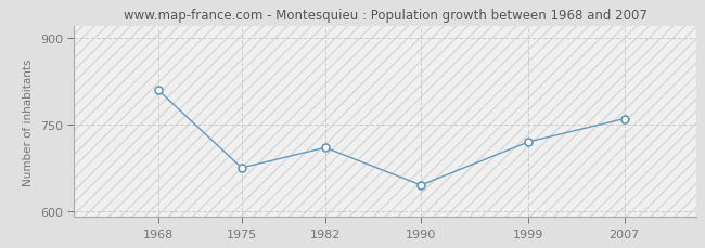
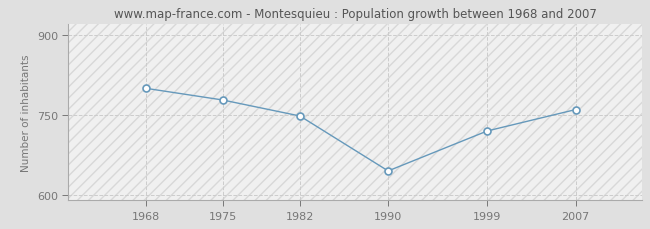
1968: 810 -> 800
1975: 675 -> 778
1982: 710 -> 748
